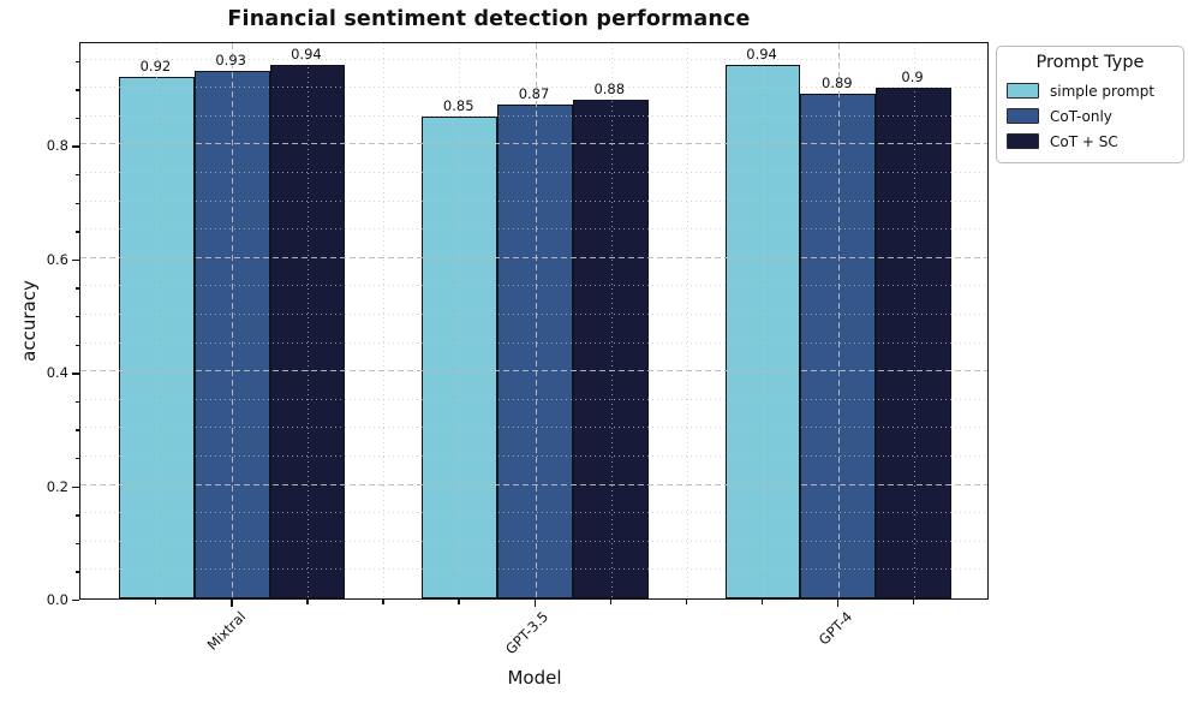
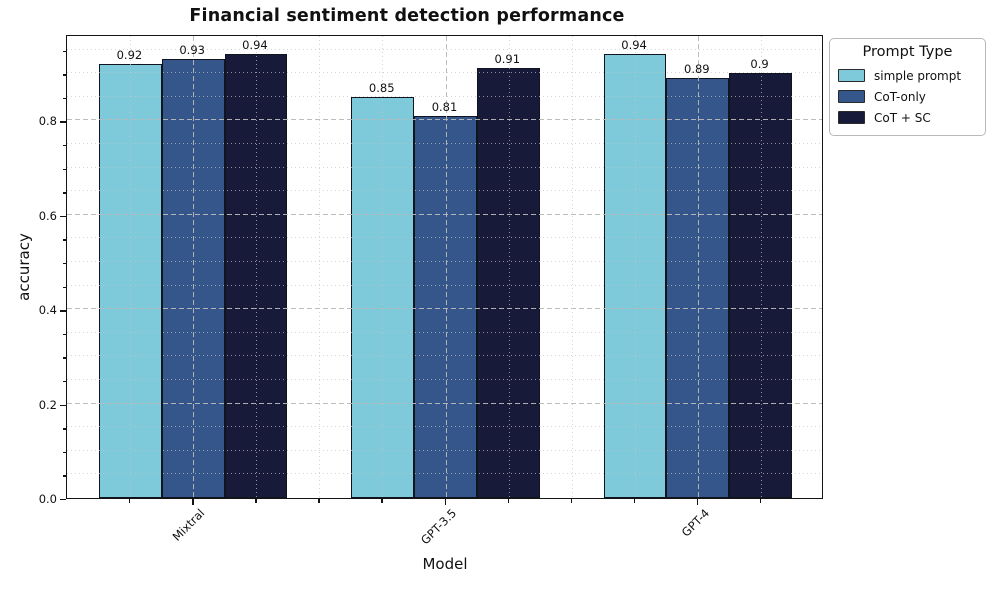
CoT-only/GPT-3.5: 0.87 -> 0.81
CoT + SC/GPT-3.5: 0.88 -> 0.91
